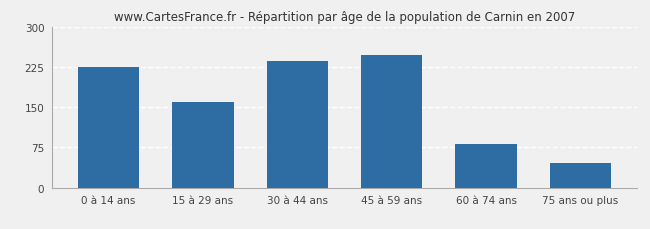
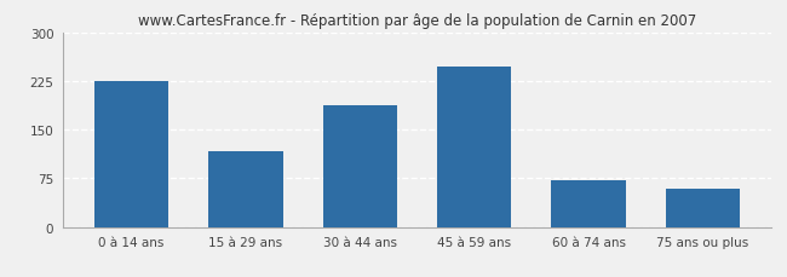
15 à 29 ans: 160 -> 116
30 à 44 ans: 235 -> 188
60 à 74 ans: 82 -> 72
75 ans ou plus: 45 -> 58
